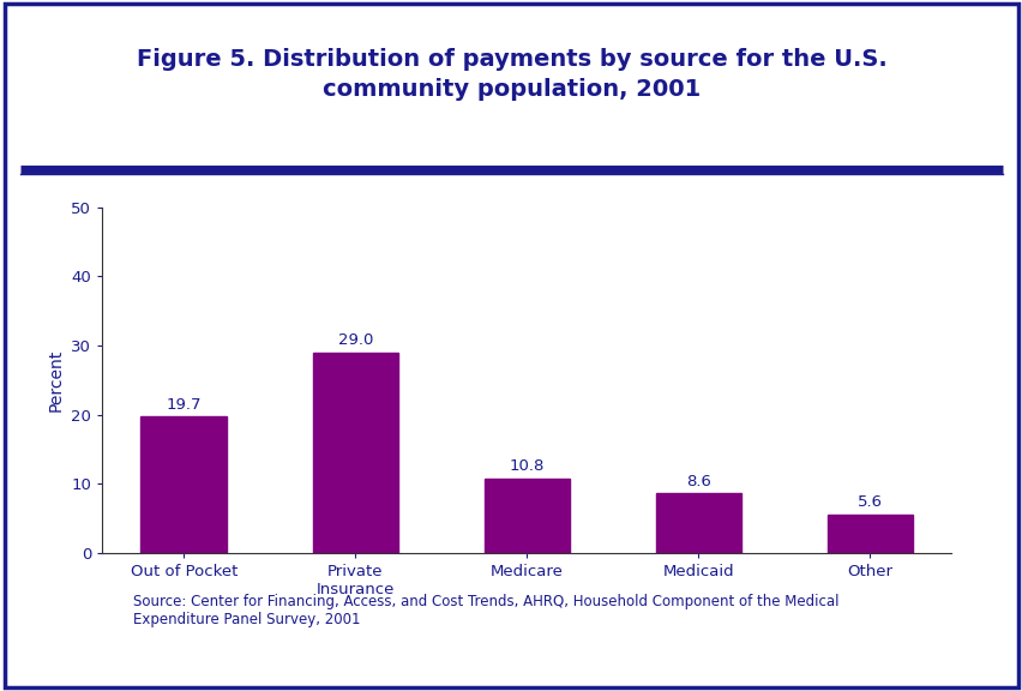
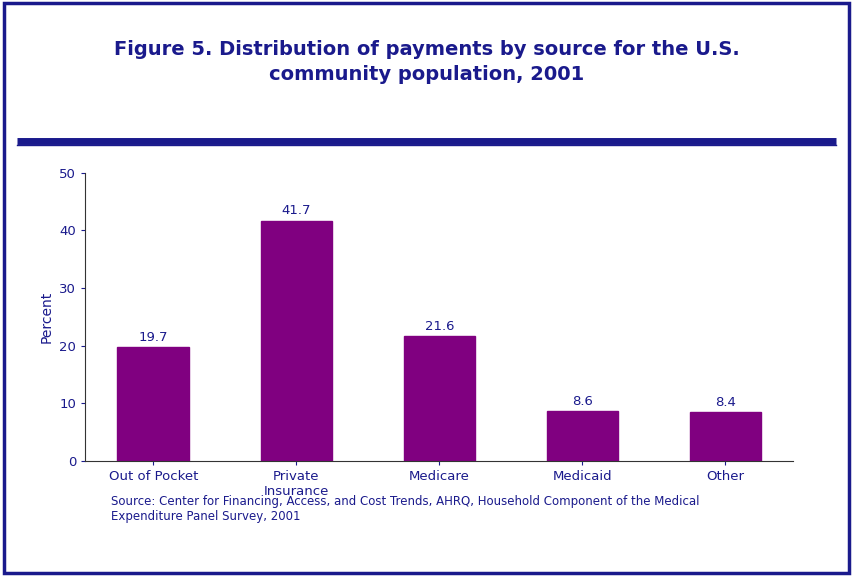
Private Insurance: 29.0 -> 41.7
Medicare: 10.8 -> 21.6
Other: 5.6 -> 8.4
